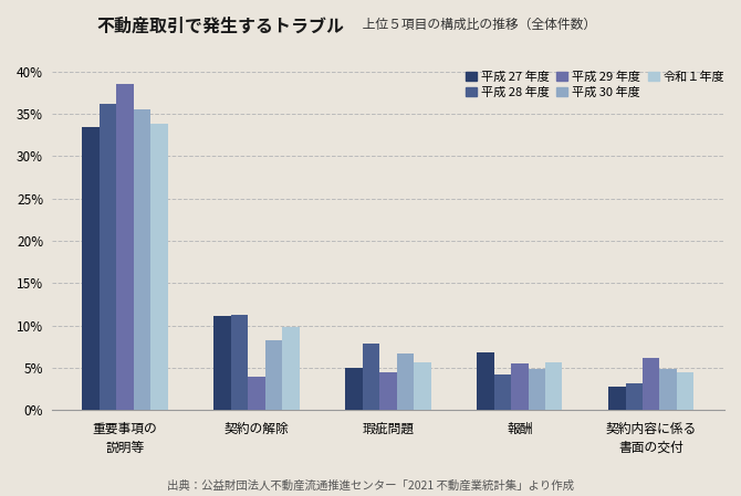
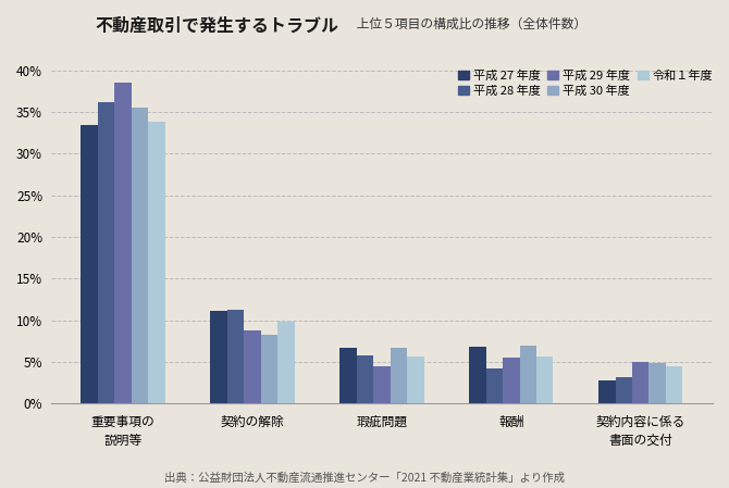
平成 29 年度/契約の解除: 4.0% -> 8.8%
平成 27 年度/瑕疵問題: 5.0% -> 6.7%
平成 28 年度/瑕疵問題: 7.8% -> 5.7%
平成 30 年度/報酬: 4.8% -> 7.0%
平成 29 年度/契約内容に係る 書面の交付: 6.2% -> 5.0%
